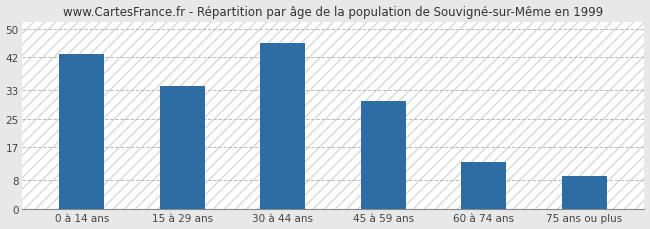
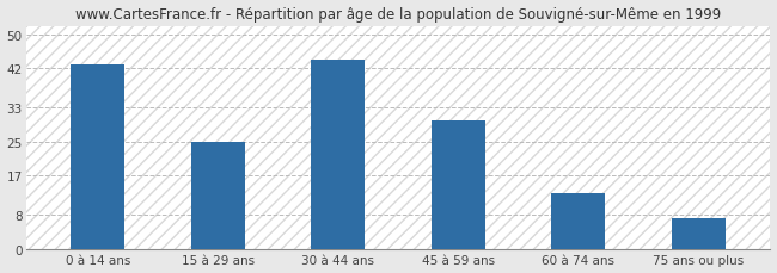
15 à 29 ans: 34 -> 25
30 à 44 ans: 46 -> 44
75 ans ou plus: 9 -> 7
